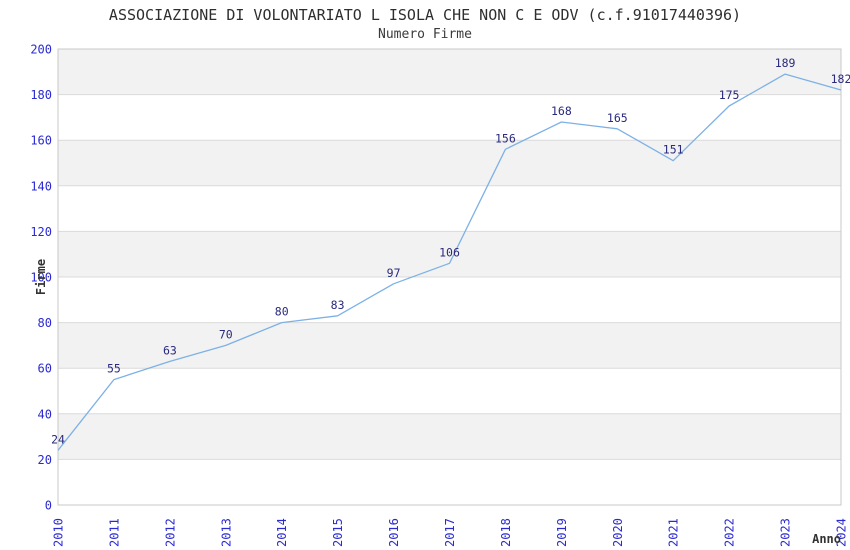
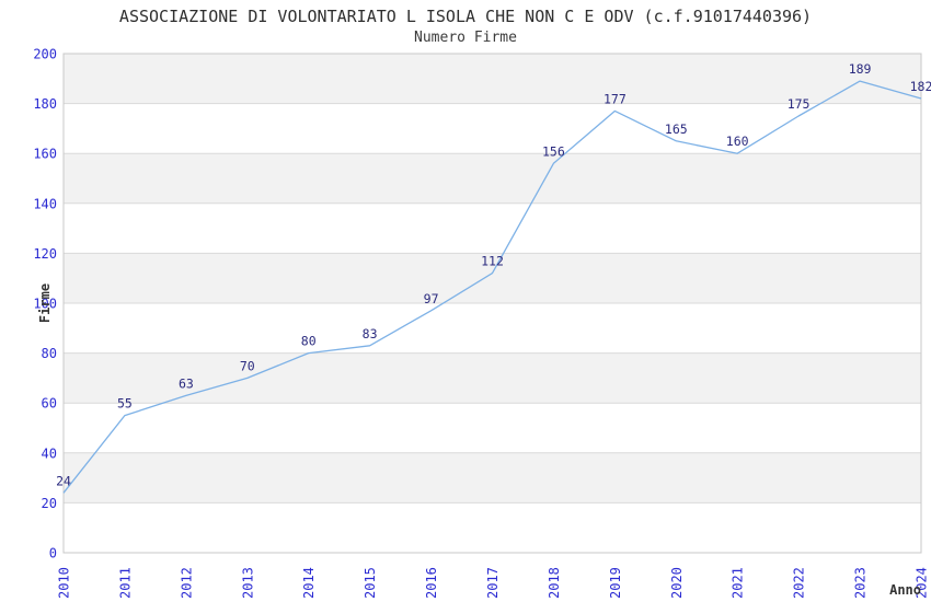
2017: 106 -> 112
2019: 168 -> 177
2021: 151 -> 160
